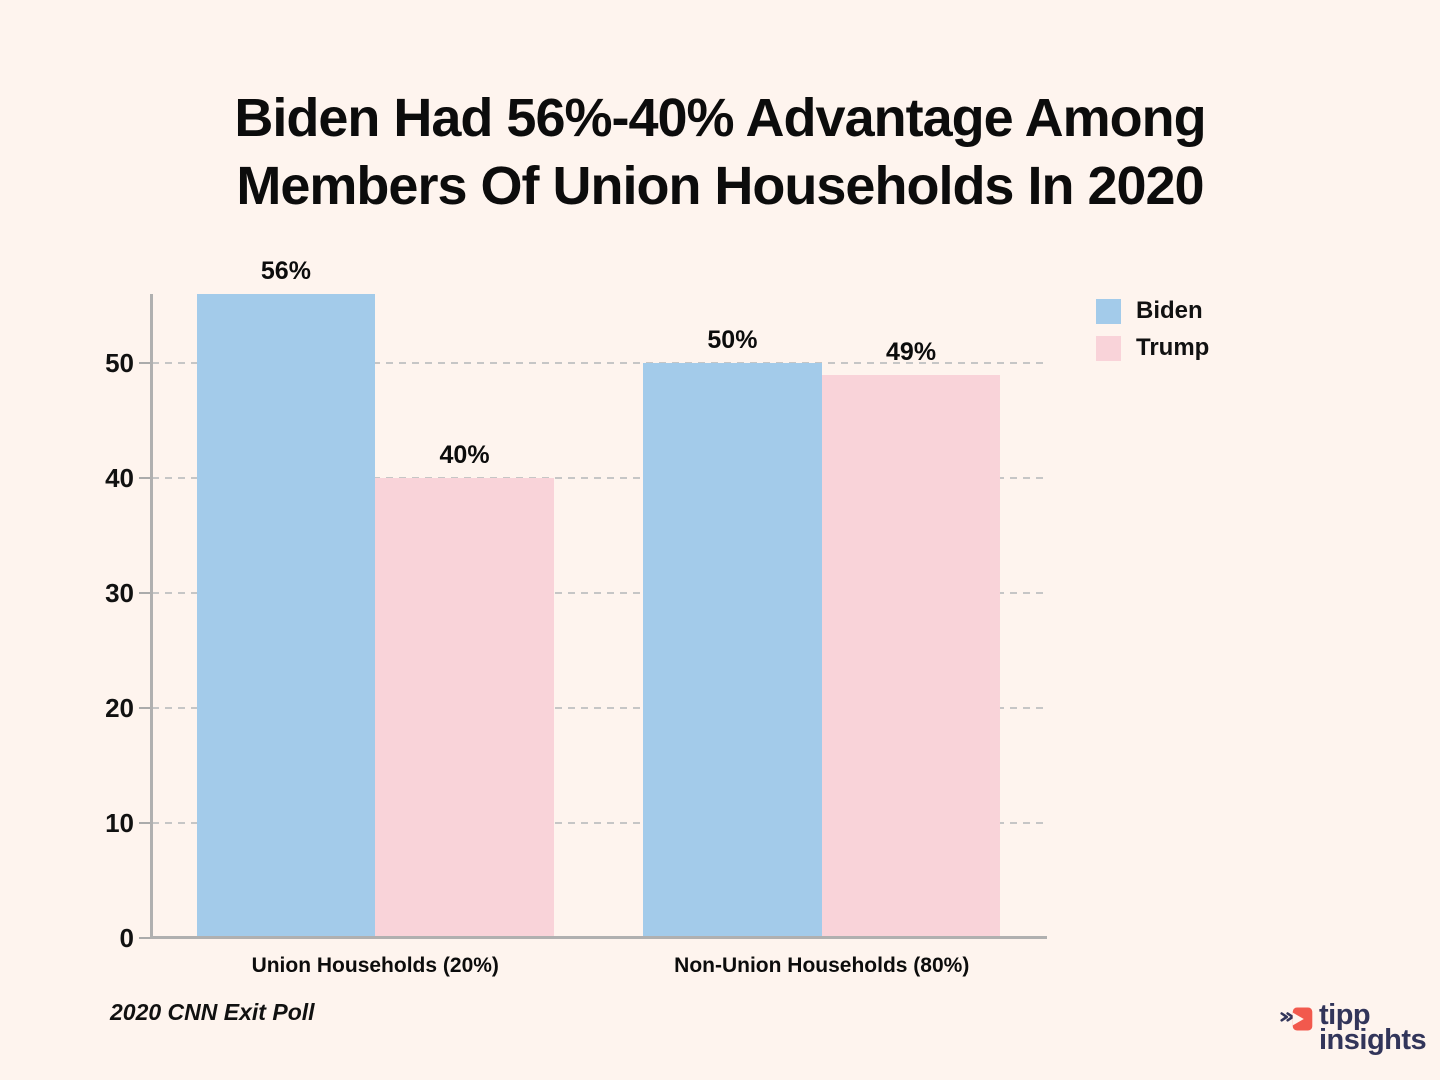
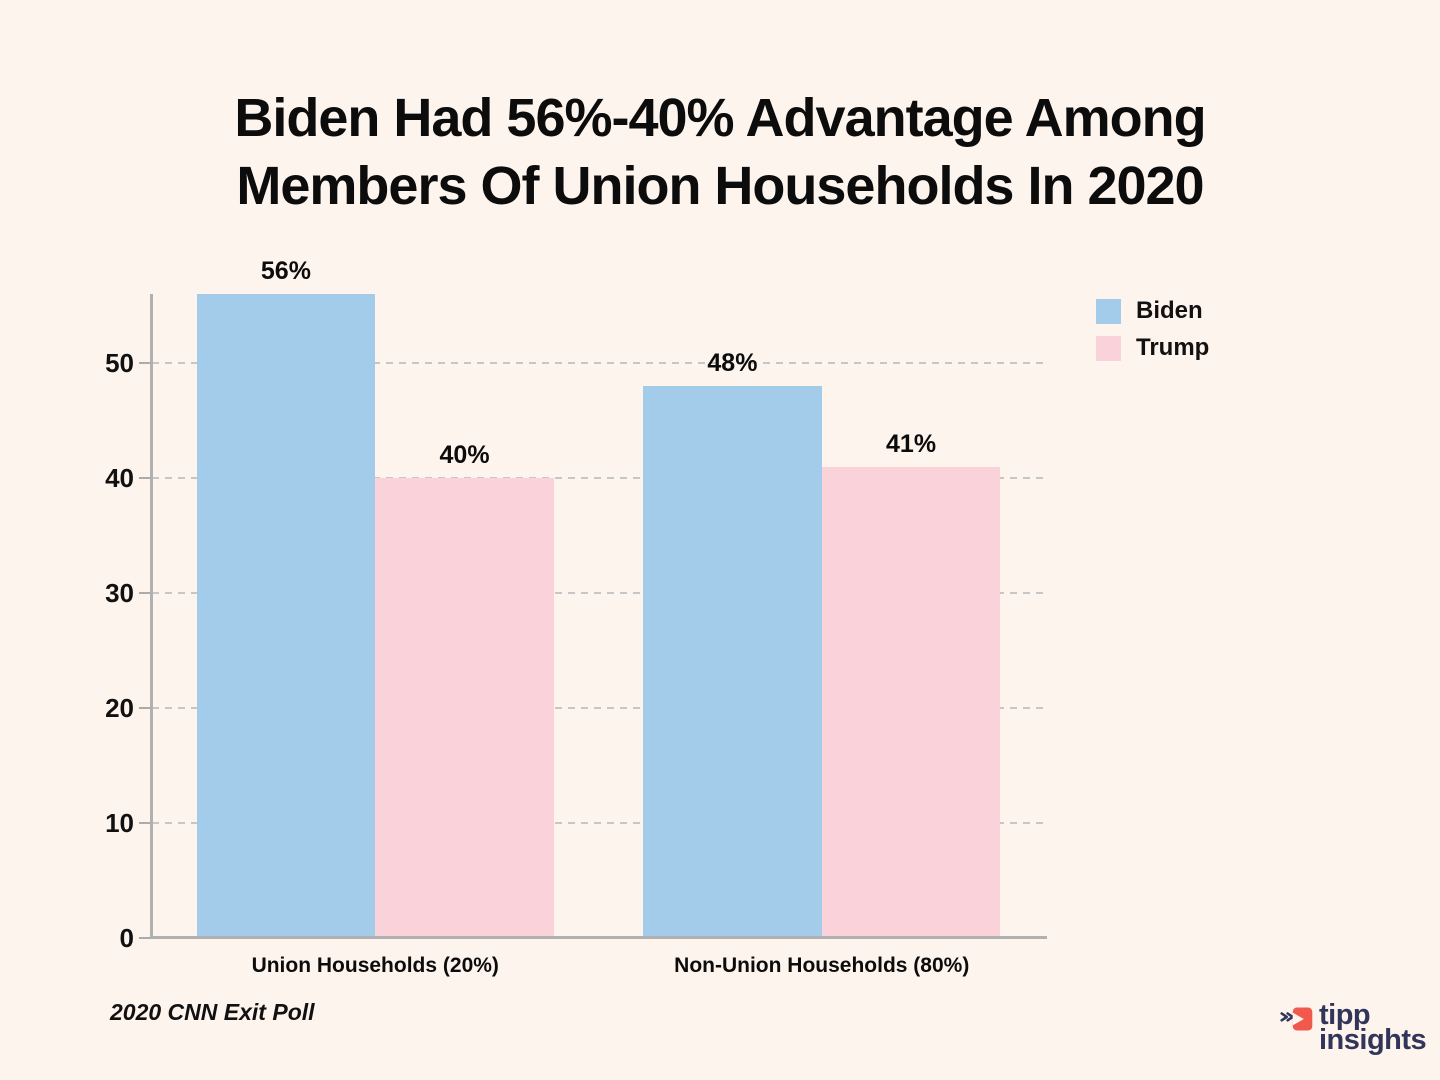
Biden/Non-Union Households (80%): 50% -> 48%
Trump/Non-Union Households (80%): 49% -> 41%
